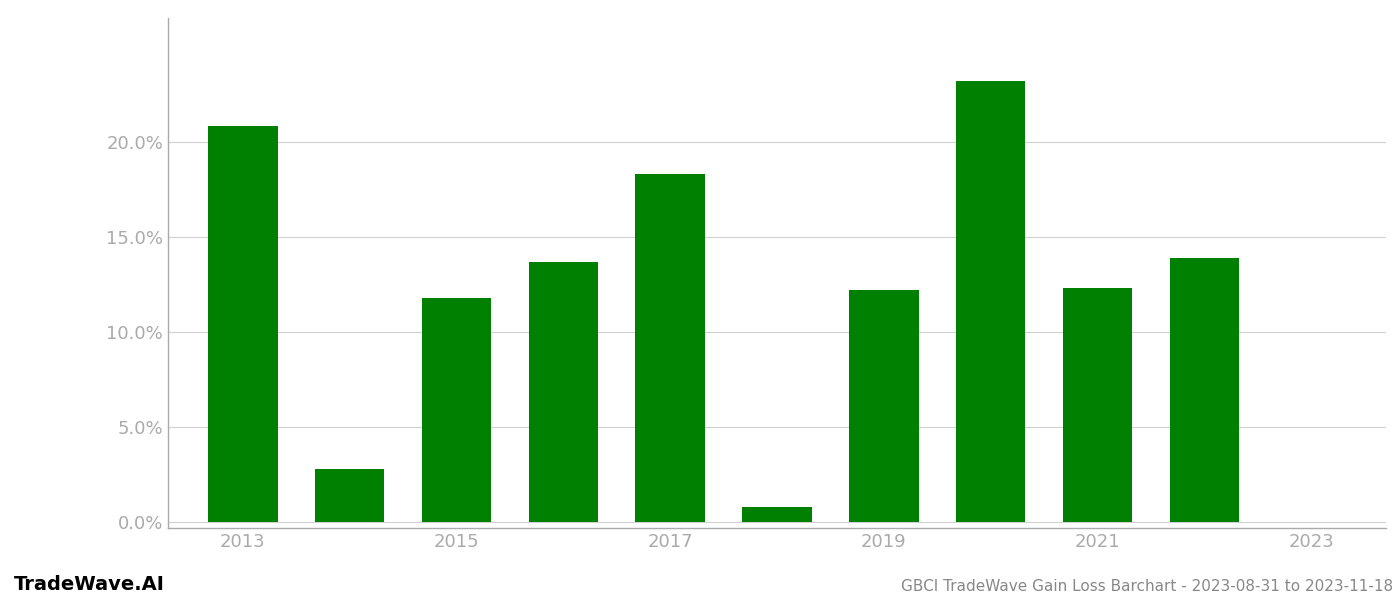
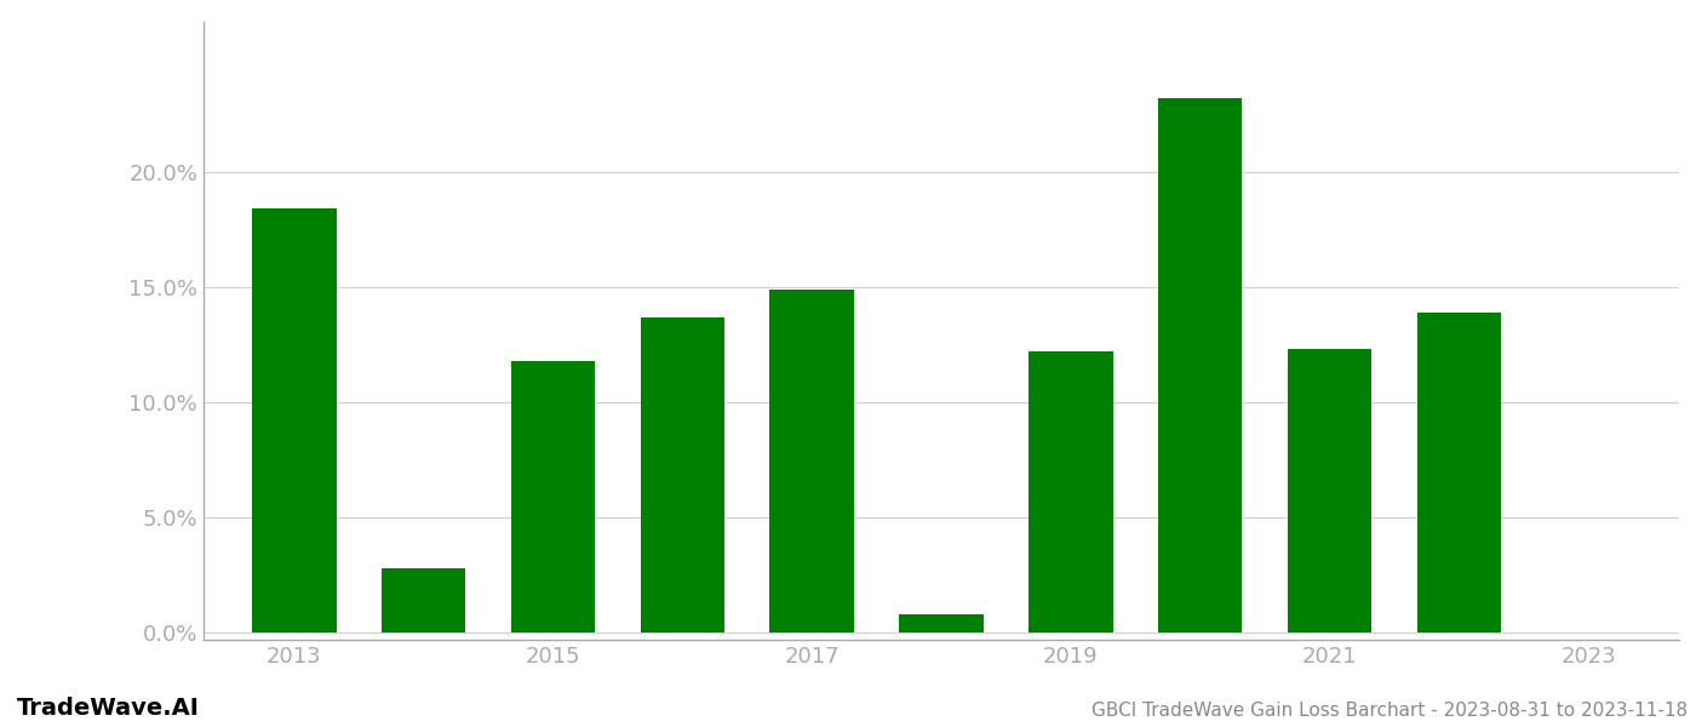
2013: 20.8% -> 18.4%
2017: 18.3% -> 14.9%
